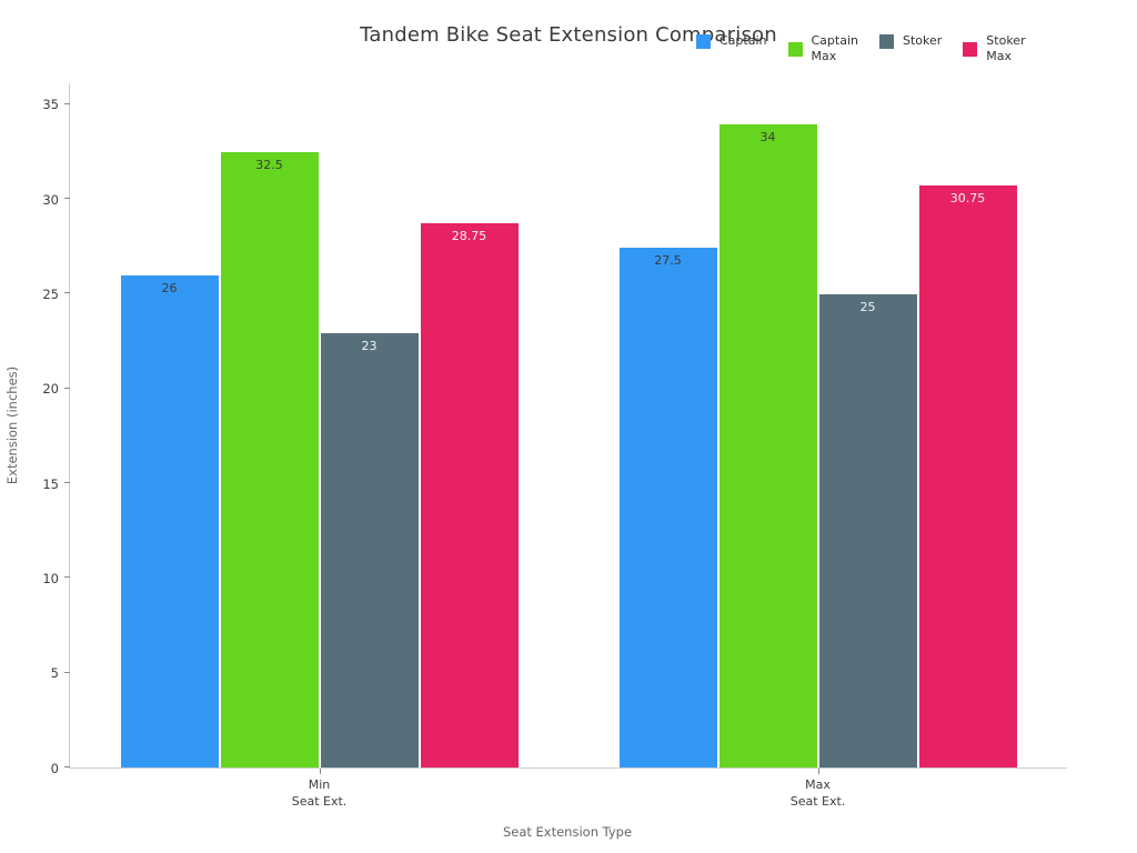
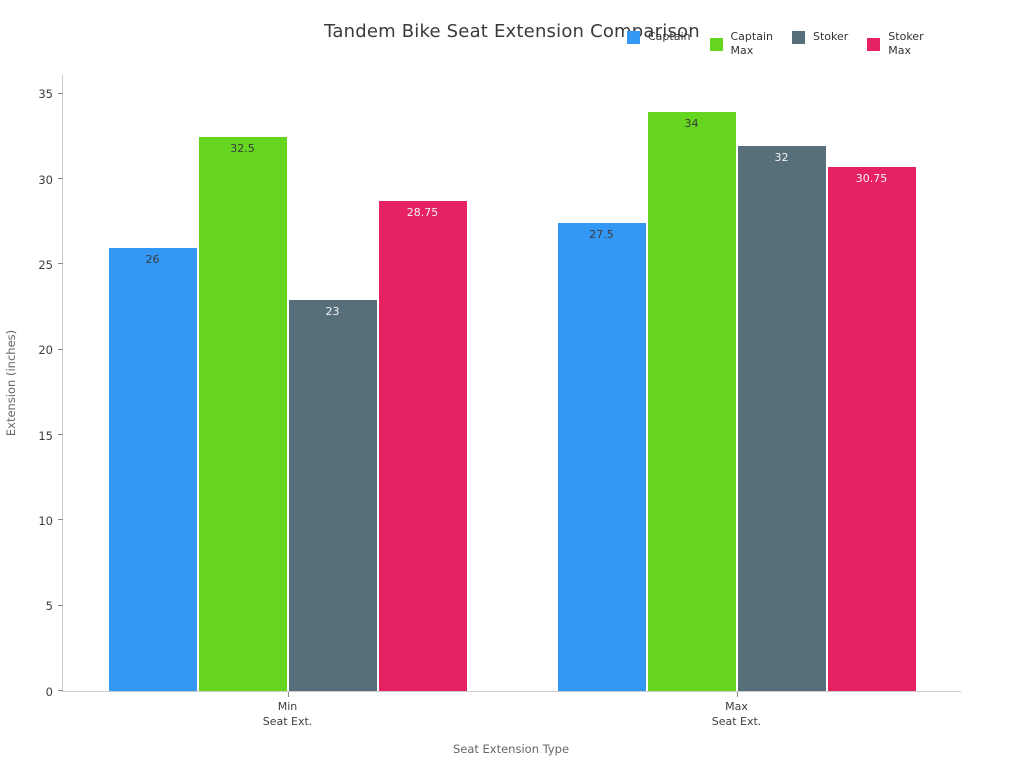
Stoker/Max Seat Ext.: 25 -> 32
